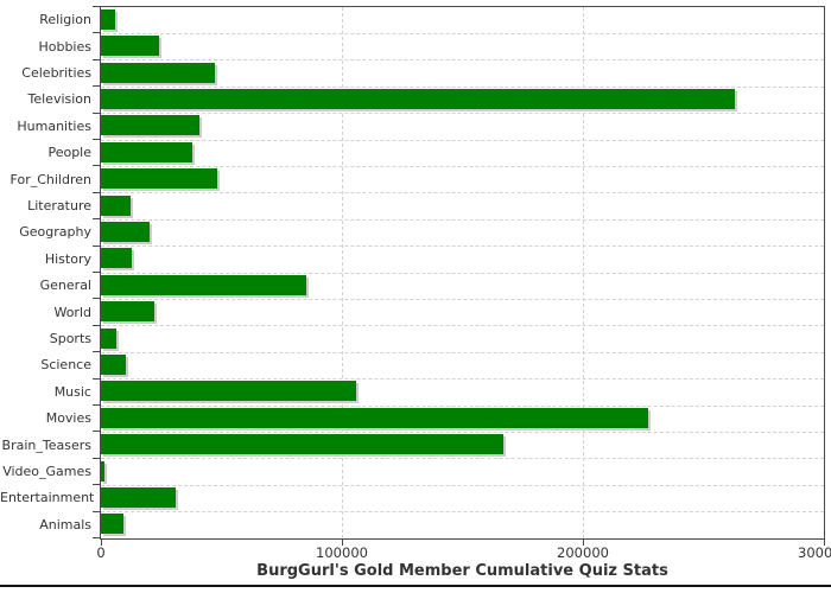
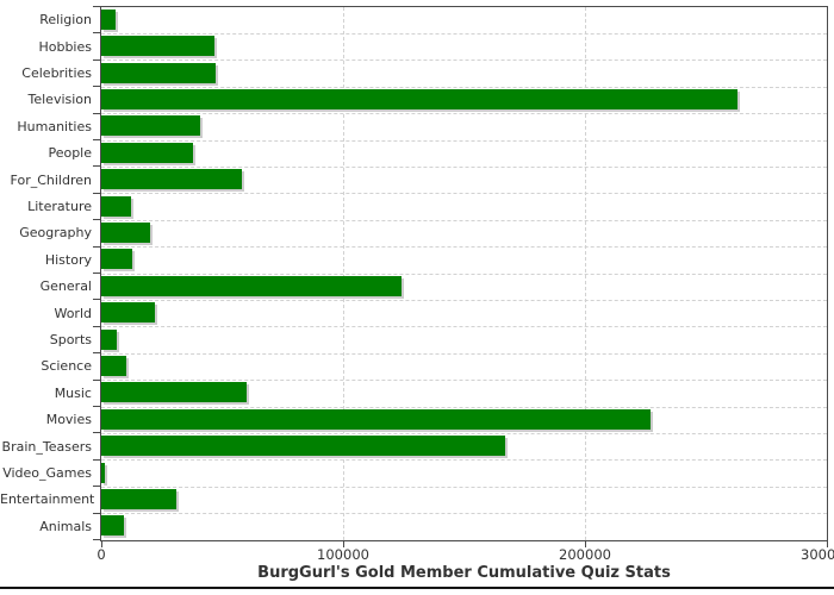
Hobbies: 24000 -> 47000
For_Children: 48000 -> 58000
General: 85000 -> 124000
Music: 106000 -> 60000
